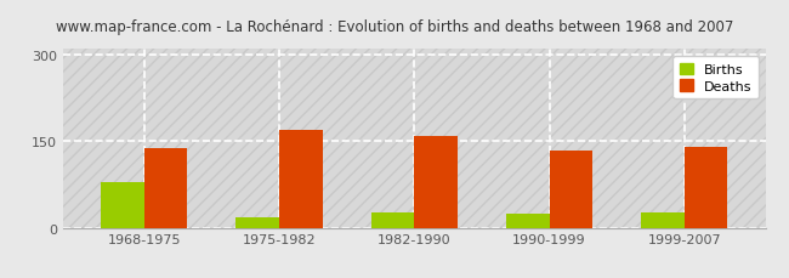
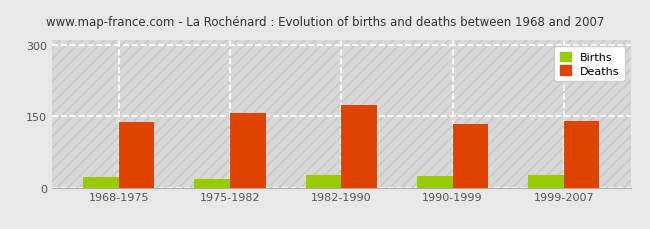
Births/1968-1975: 80 -> 22
Deaths/1975-1982: 170 -> 158
Deaths/1982-1990: 160 -> 175
